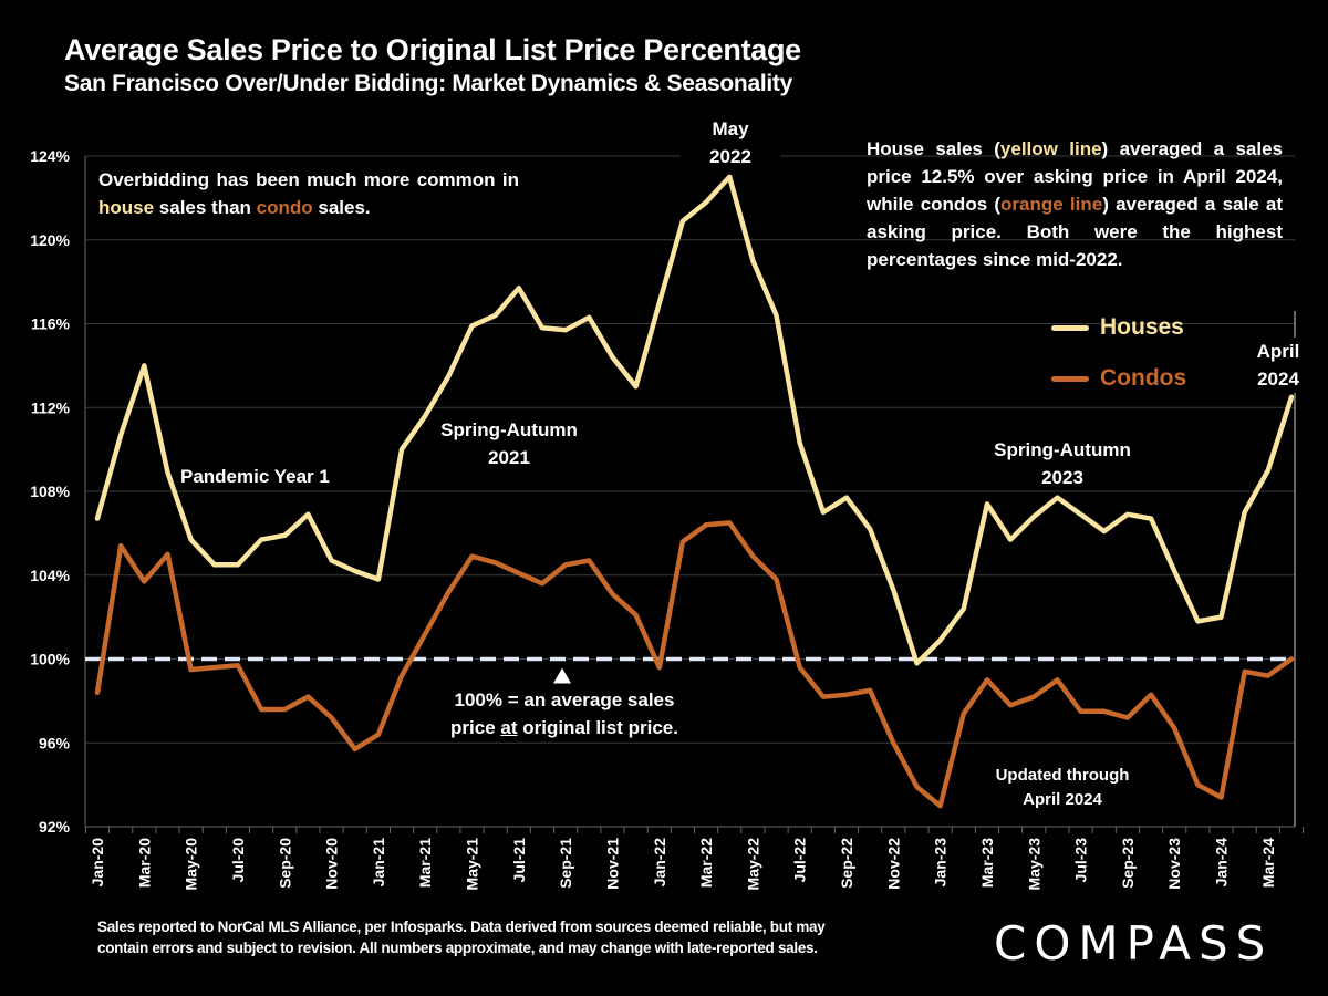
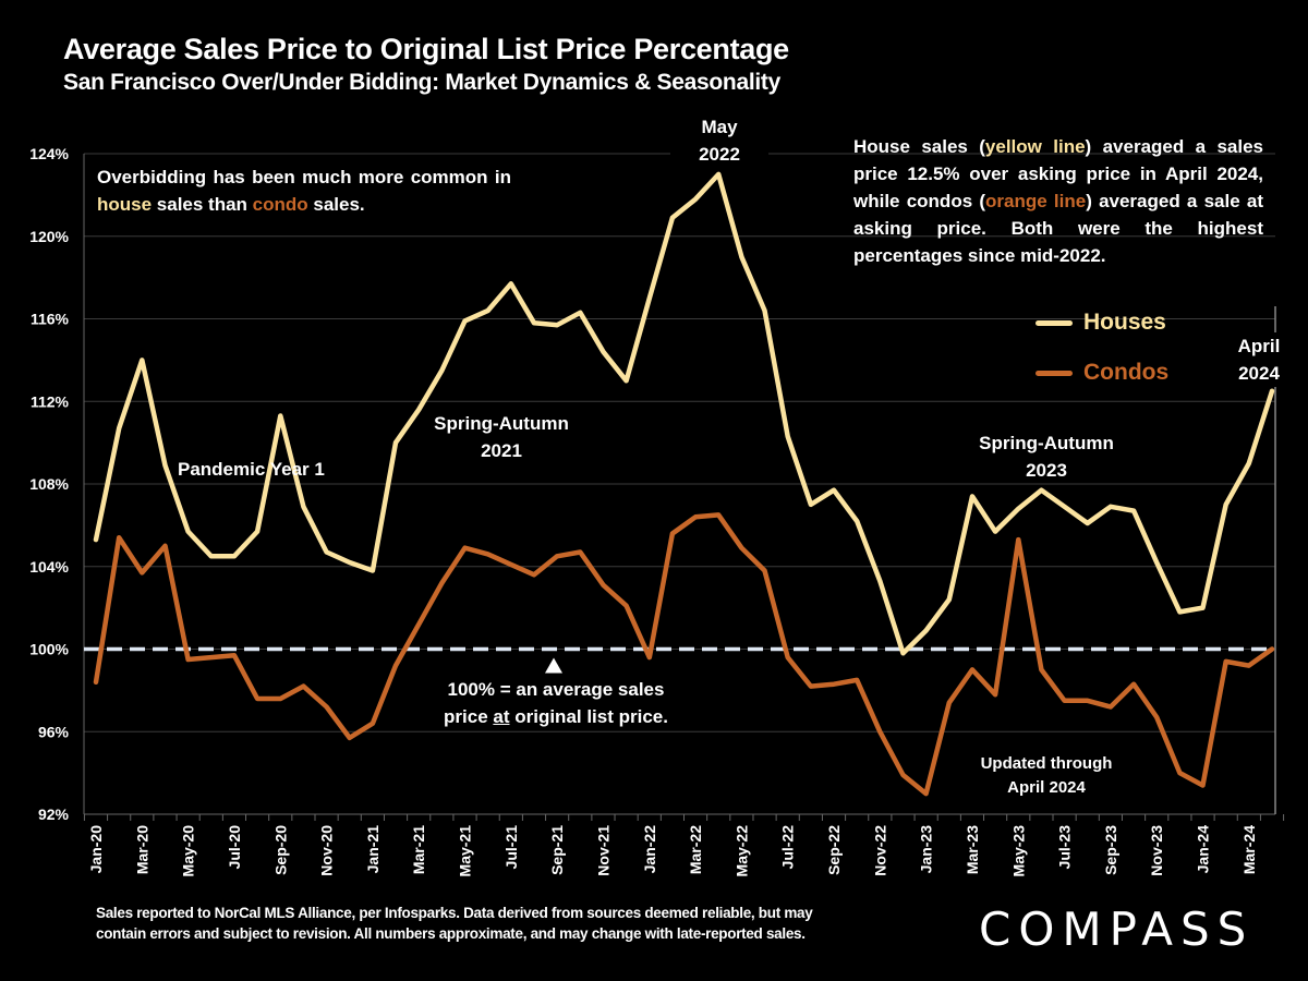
Houses/Jan-20: 106.7% -> 105.3%
Houses/Sep-20: 105.9% -> 111.3%
Condos/May-23: 98.2% -> 105.3%
